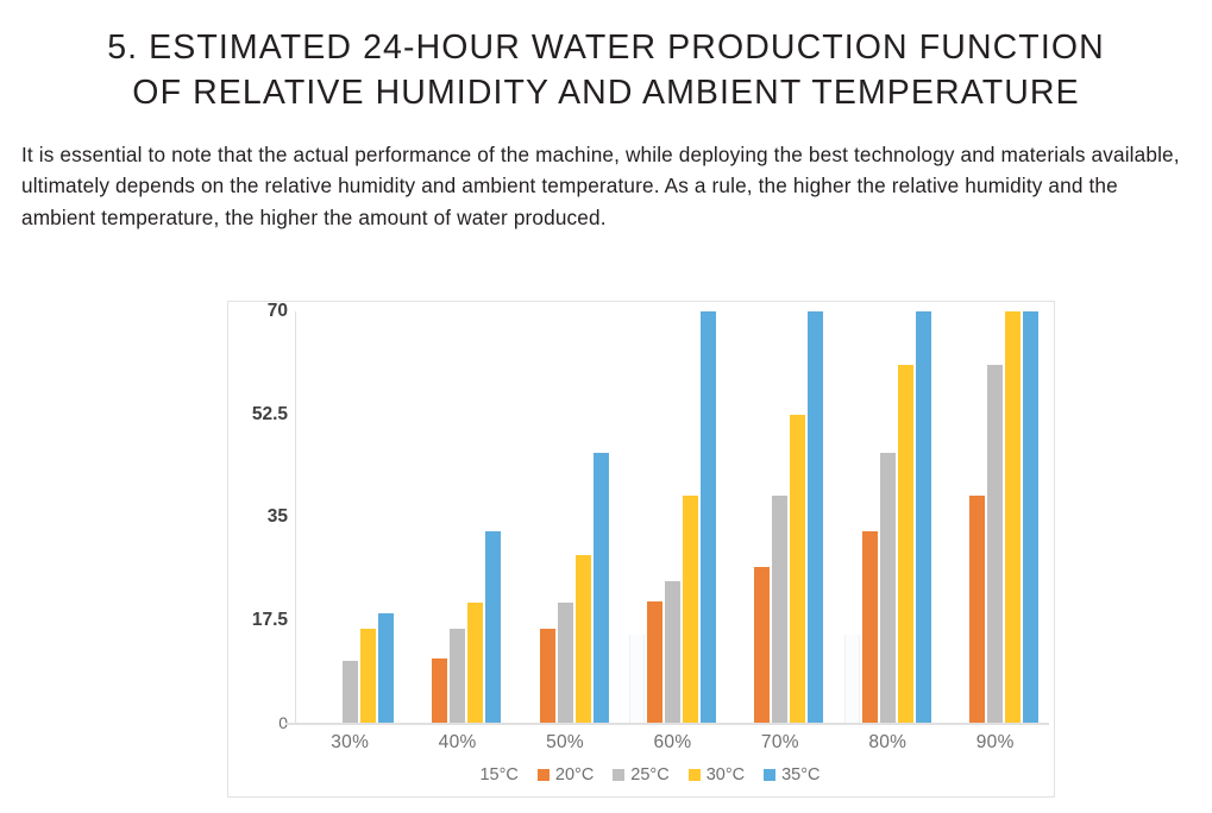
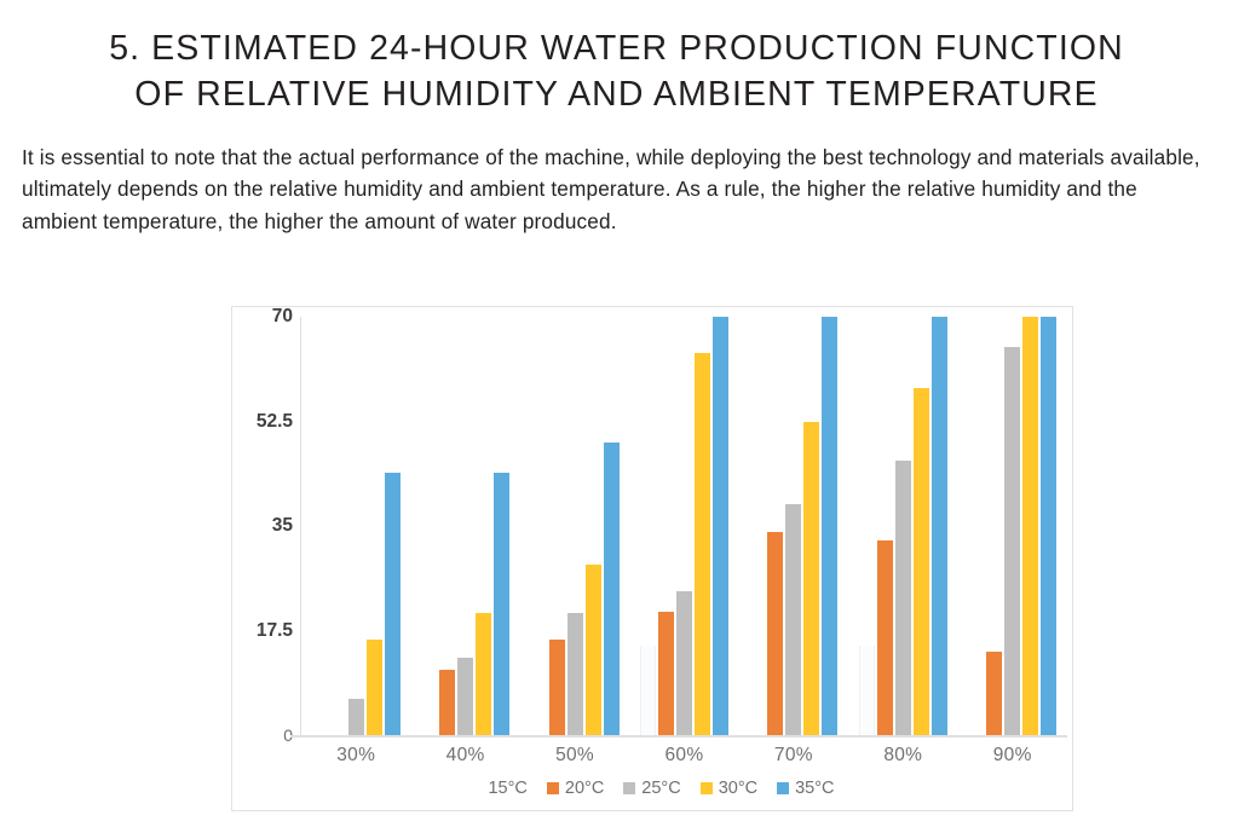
25°C/30%: 10 -> 6
35°C/30%: 19 -> 44
25°C/40%: 16 -> 13
35°C/40%: 32 -> 44
35°C/50%: 46 -> 49
30°C/60%: 39 -> 64
20°C/70%: 26 -> 34
30°C/80%: 61 -> 58
20°C/90%: 39 -> 14
25°C/90%: 61 -> 65
